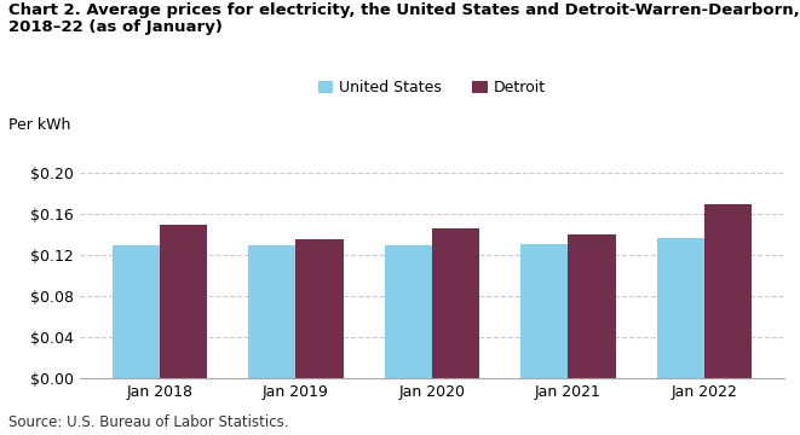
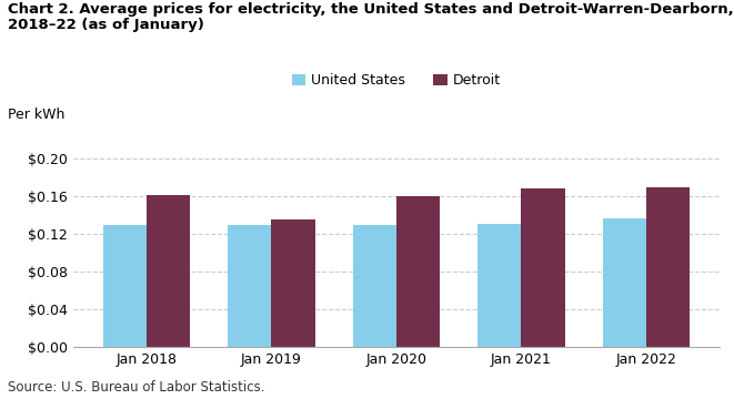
Detroit/Jan 2018: $0.150 -> $0.161
Detroit/Jan 2020: $0.146 -> $0.160
Detroit/Jan 2021: $0.140 -> $0.168
